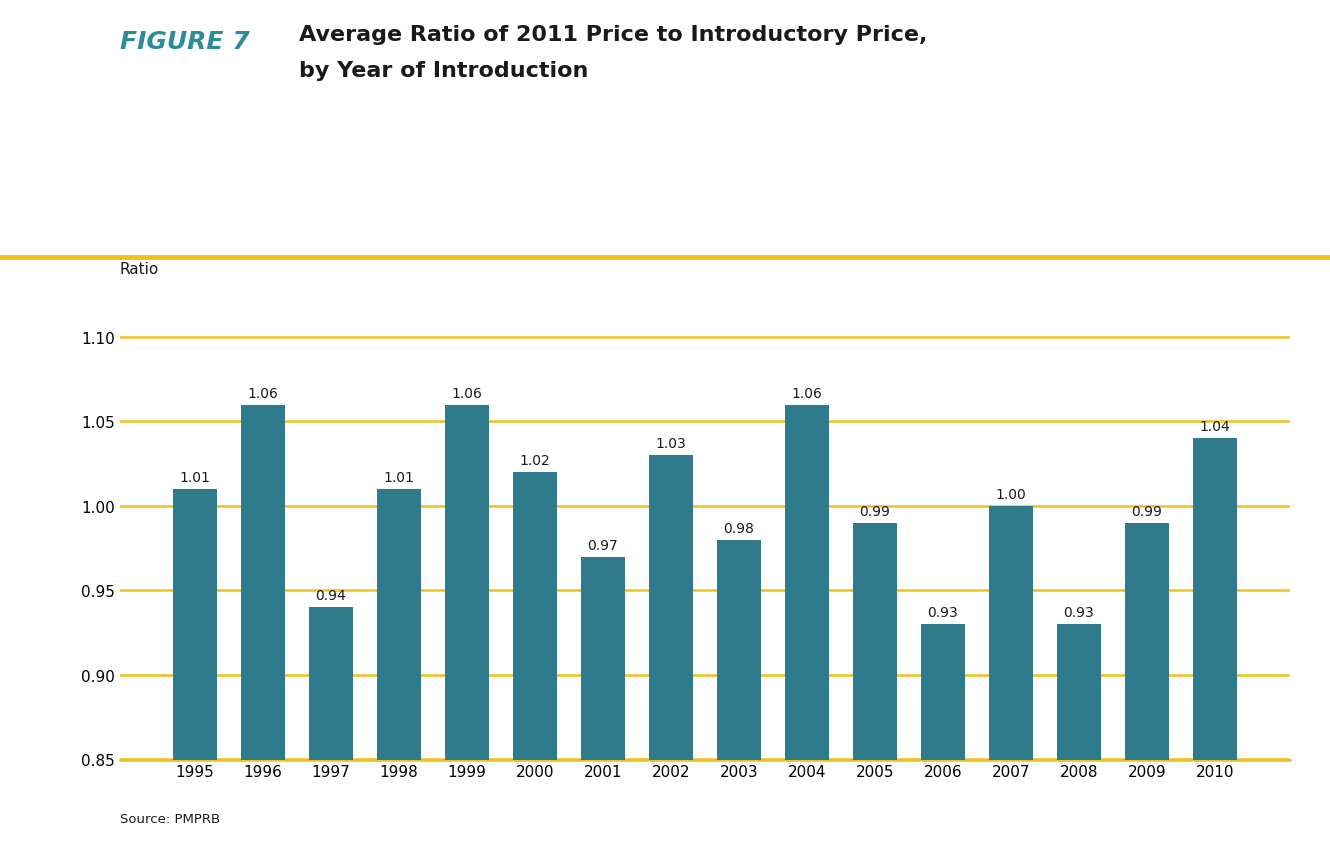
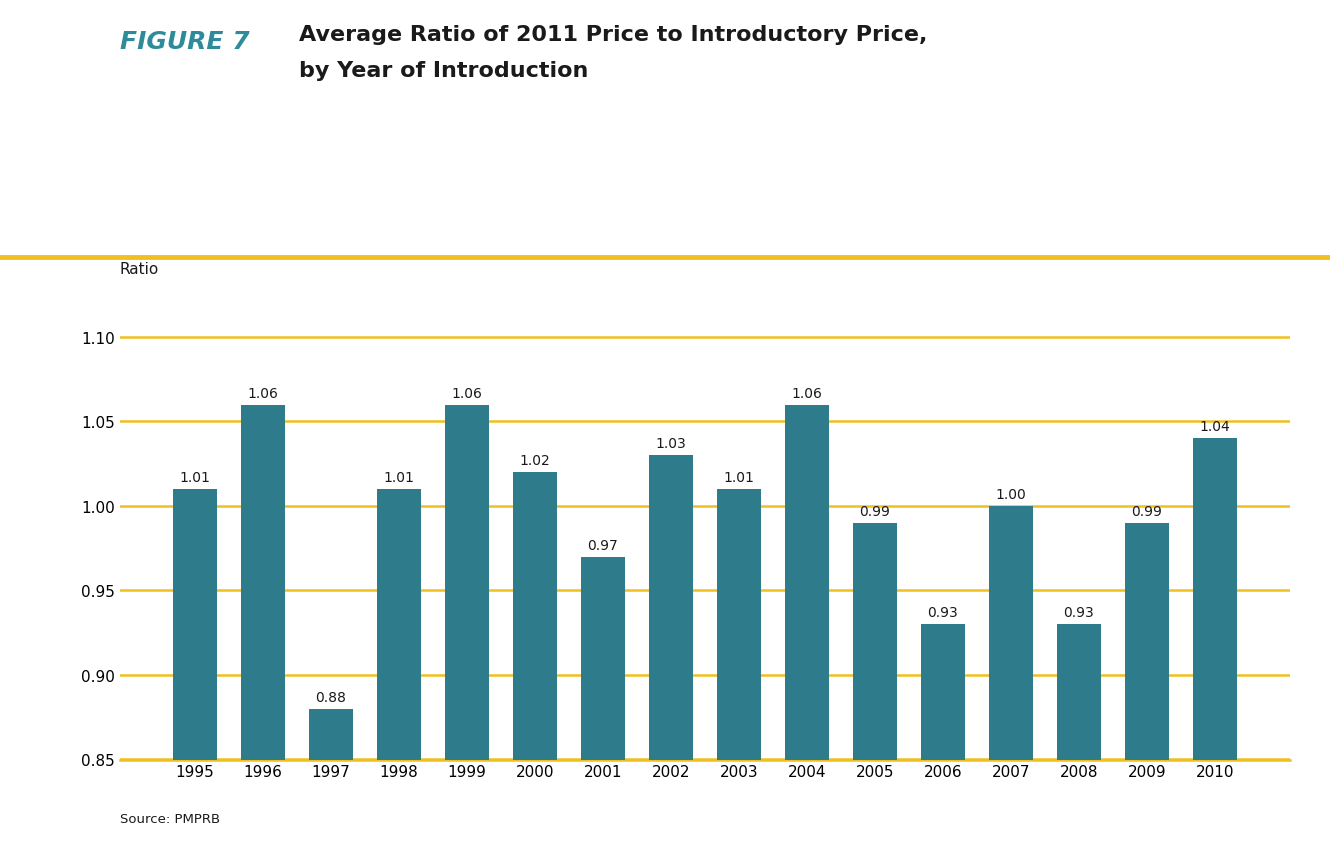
1997: 0.94 -> 0.88
2003: 0.98 -> 1.01
